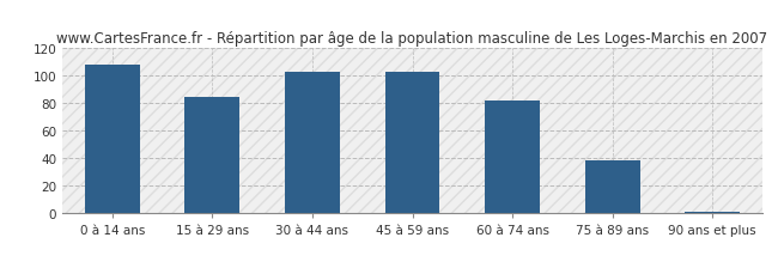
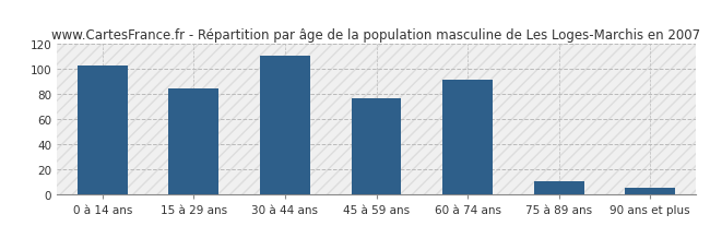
0 à 14 ans: 108 -> 103
30 à 44 ans: 103 -> 111
45 à 59 ans: 103 -> 77
60 à 74 ans: 82 -> 92
75 à 89 ans: 39 -> 11
90 ans et plus: 1 -> 6
